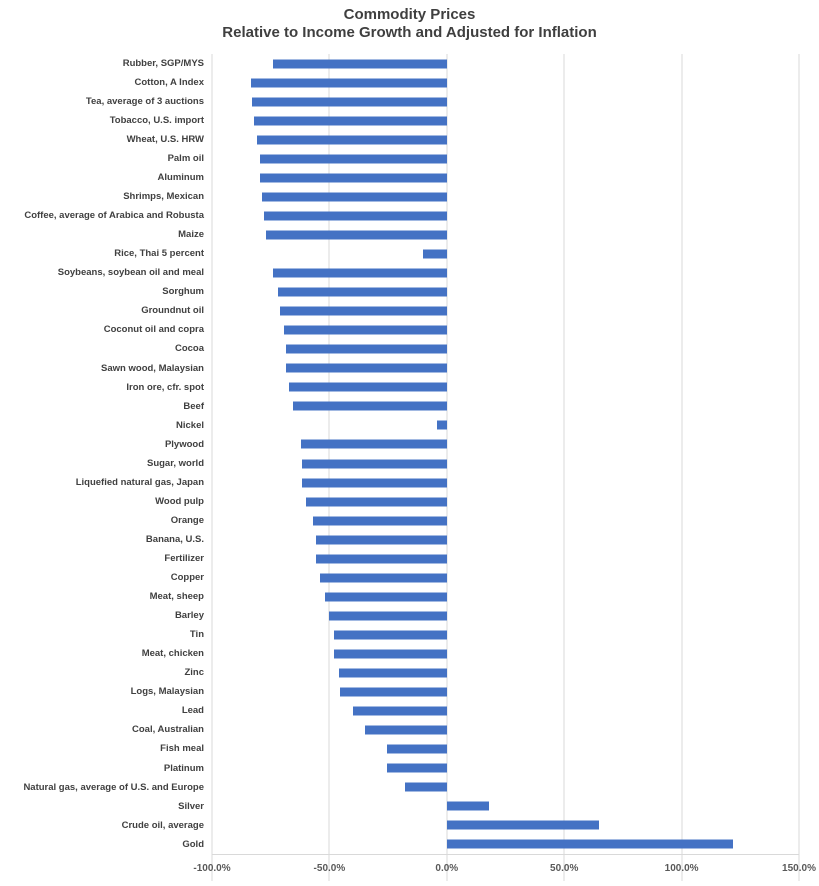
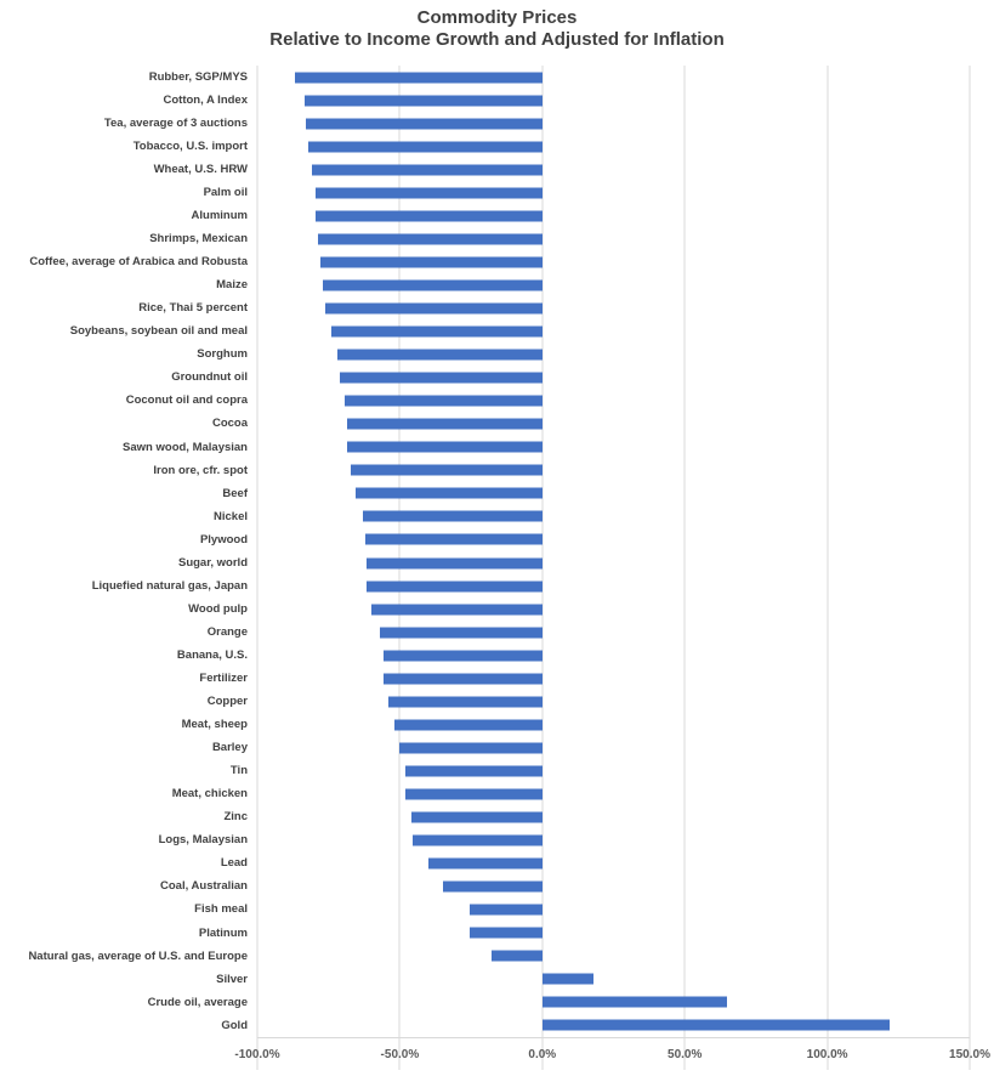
Rubber, SGP/MYS: -74% -> -87%
Rice, Thai 5 percent: -10% -> -76%
Nickel: -4% -> -63%
